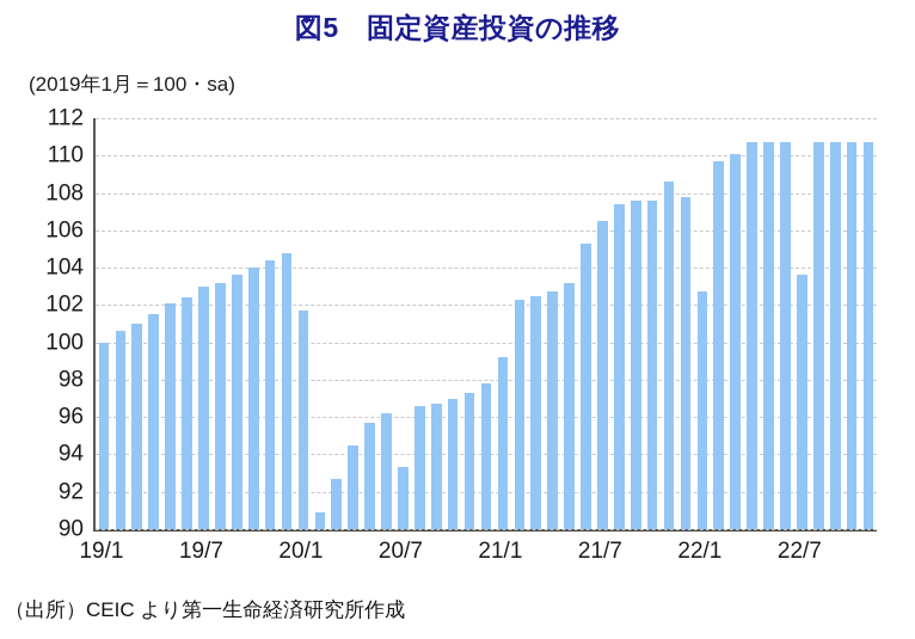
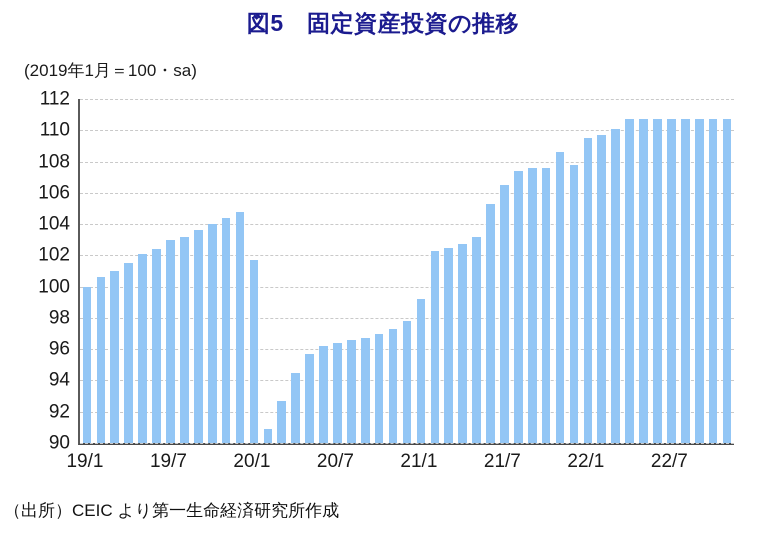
20/7: 93.3 -> 96.4
22/1: 102.7 -> 109.5
22/7: 103.6 -> 110.7
